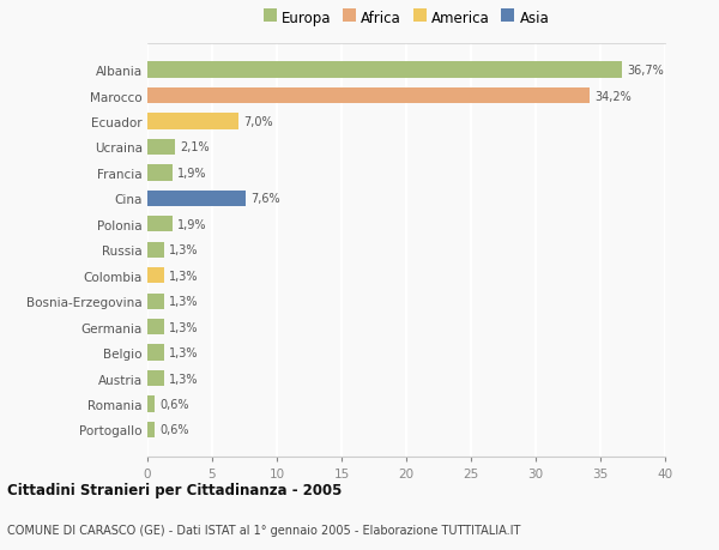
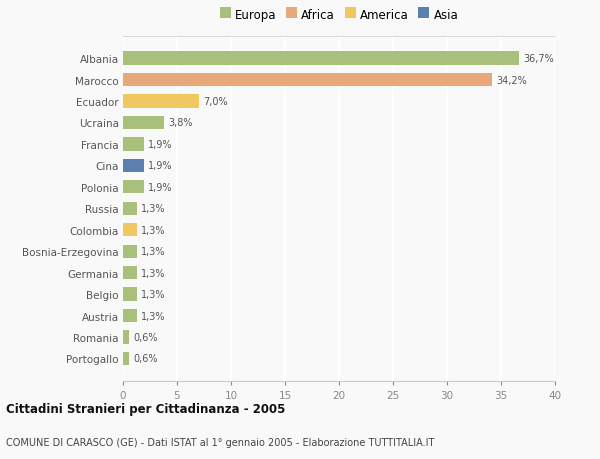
Ucraina: 2,1% -> 3,8%
Cina: 7,6% -> 1,9%
